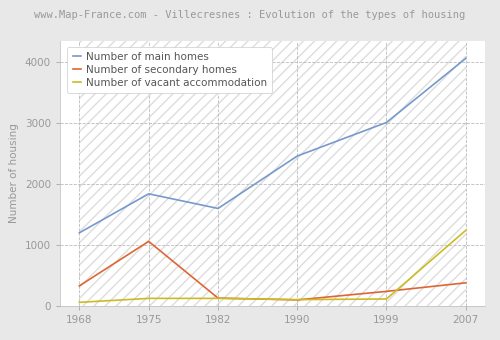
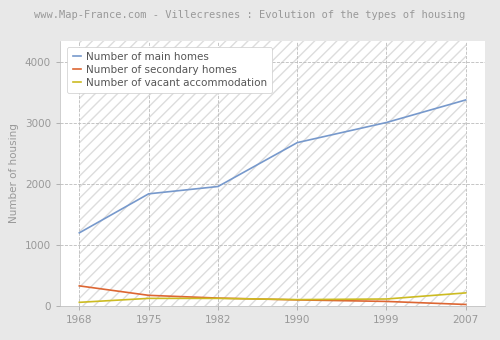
Number of secondary homes/1975: 1060 -> 180
Number of main homes/1982: 1600 -> 1960
Number of main homes/1990: 2460 -> 2680
Number of secondary homes/1999: 240 -> 80
Number of main homes/2007: 4060 -> 3380
Number of secondary homes/2007: 380 -> 20
Number of vacant accommodation/2007: 1240 -> 220
